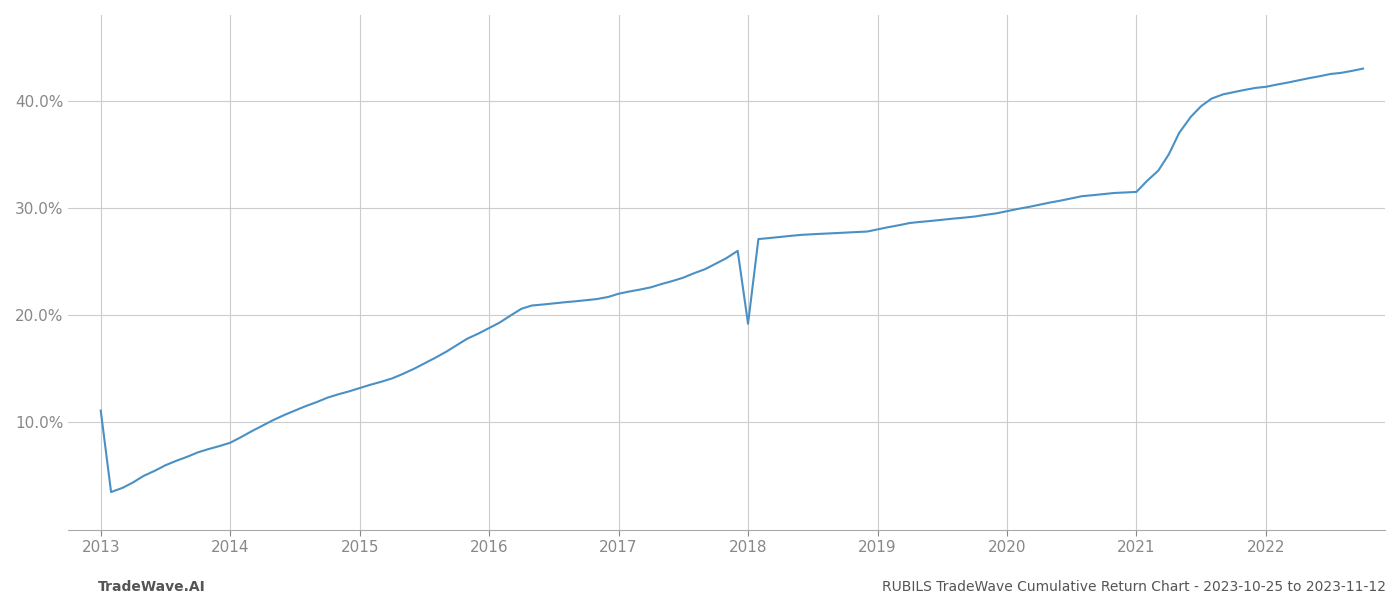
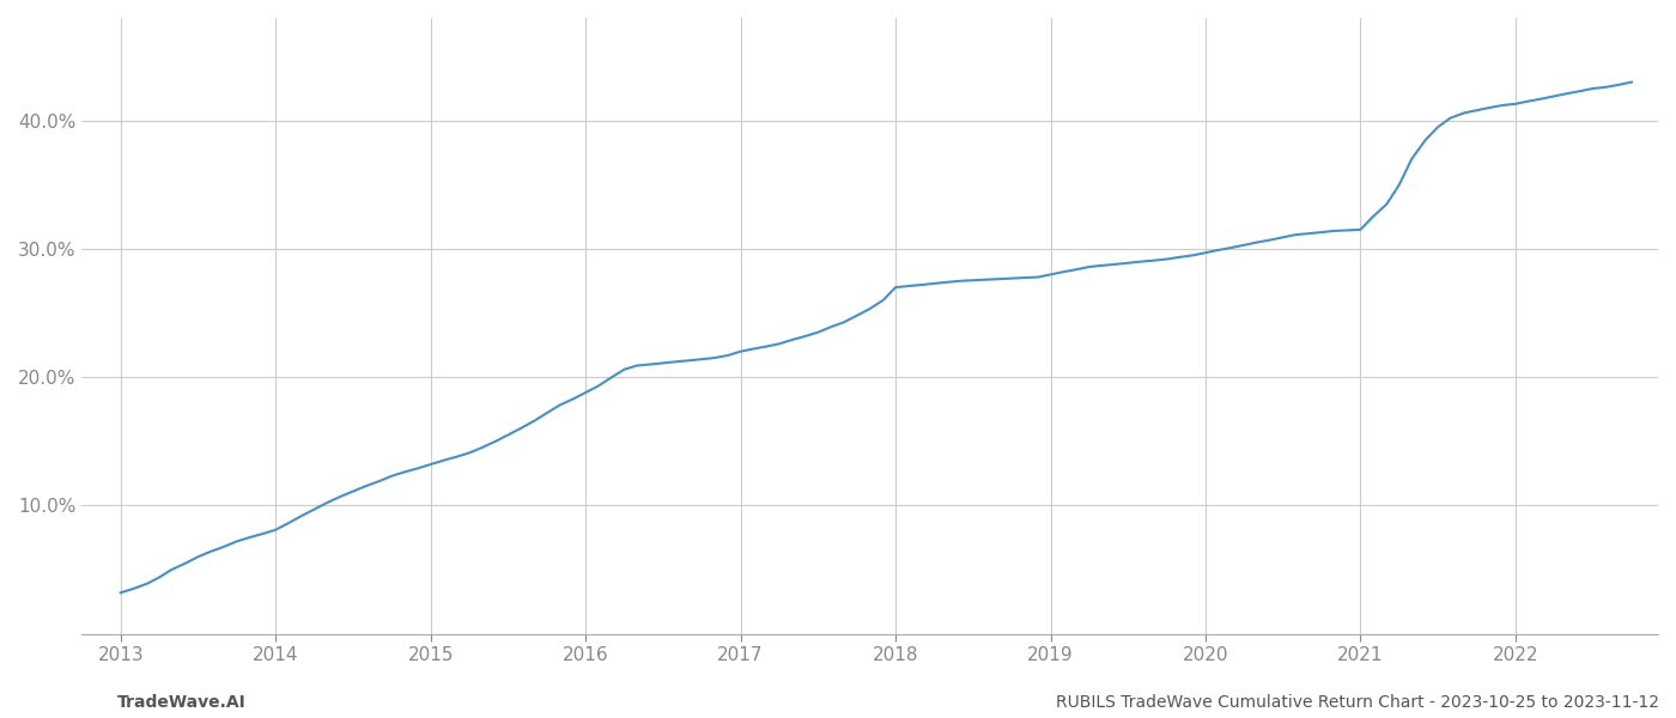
2013: 11.1% -> 3.2%
2018: 19.2% -> 27.0%
